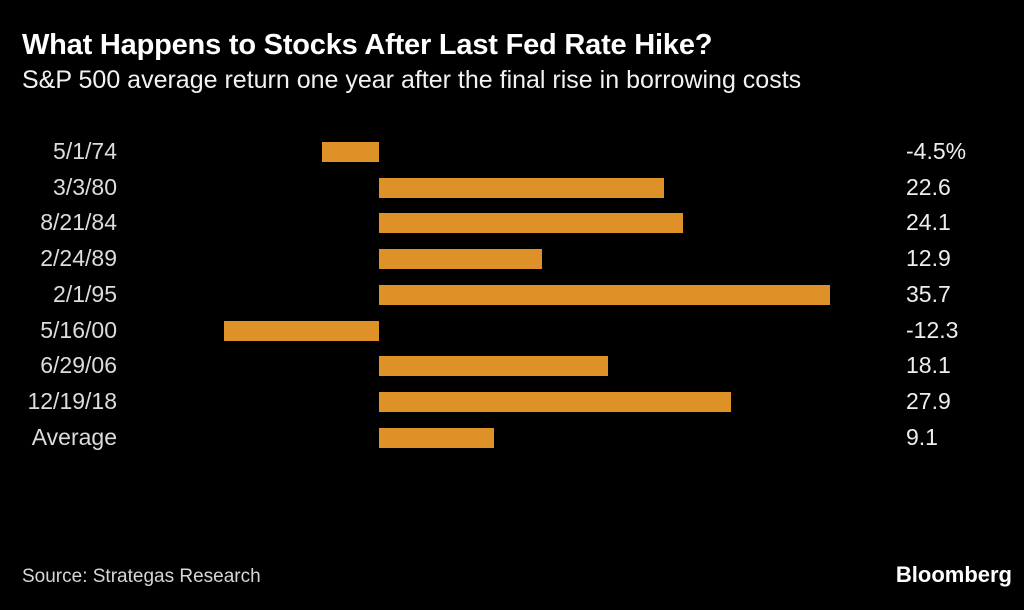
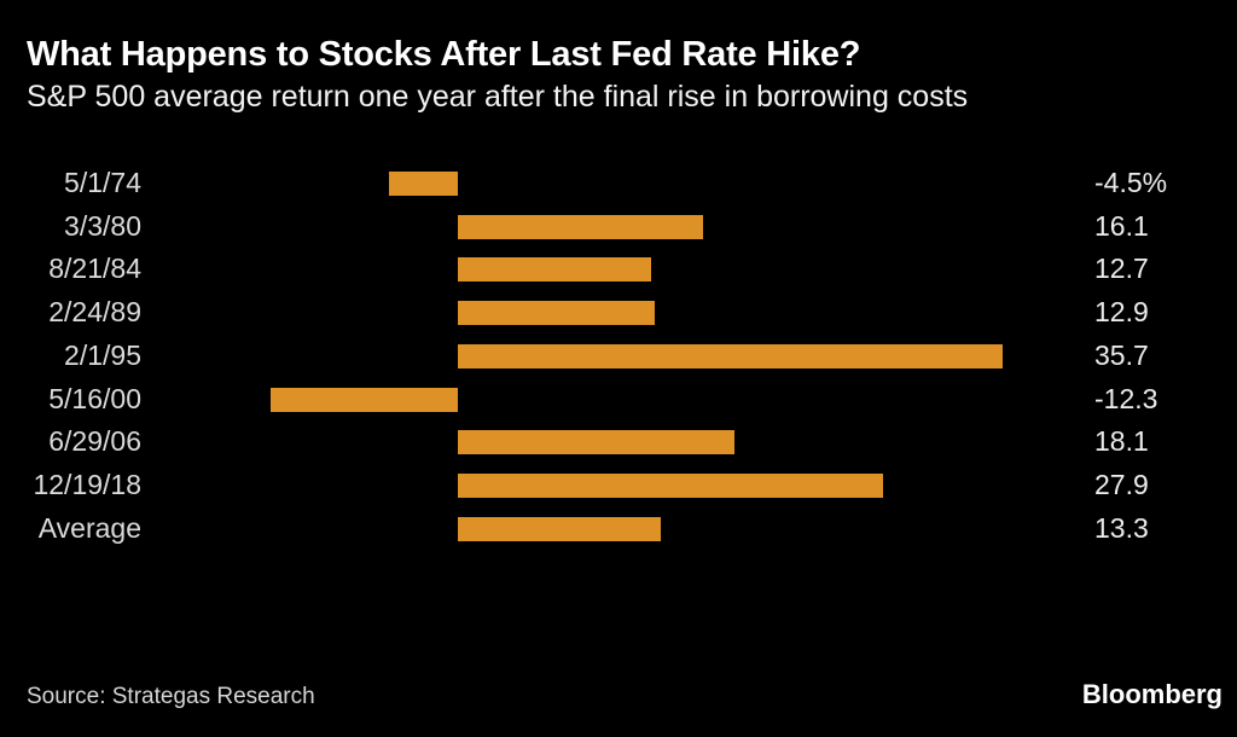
3/3/80: 22.6 -> 16.1
8/21/84: 24.1 -> 12.7
Average: 9.1 -> 13.3
